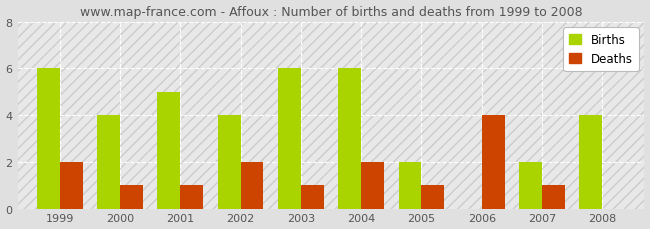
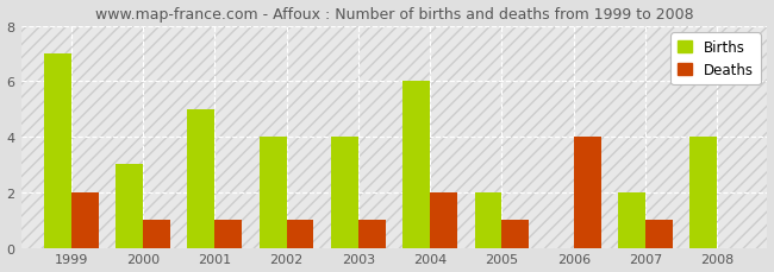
Births/1999: 6 -> 7
Births/2000: 4 -> 3
Deaths/2002: 2 -> 1
Births/2003: 6 -> 4
